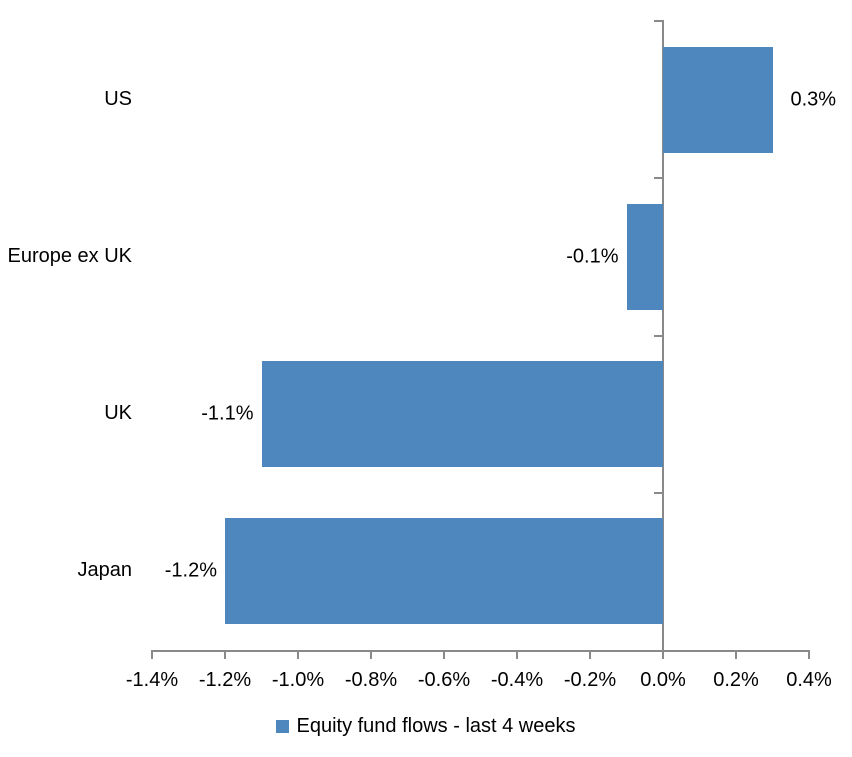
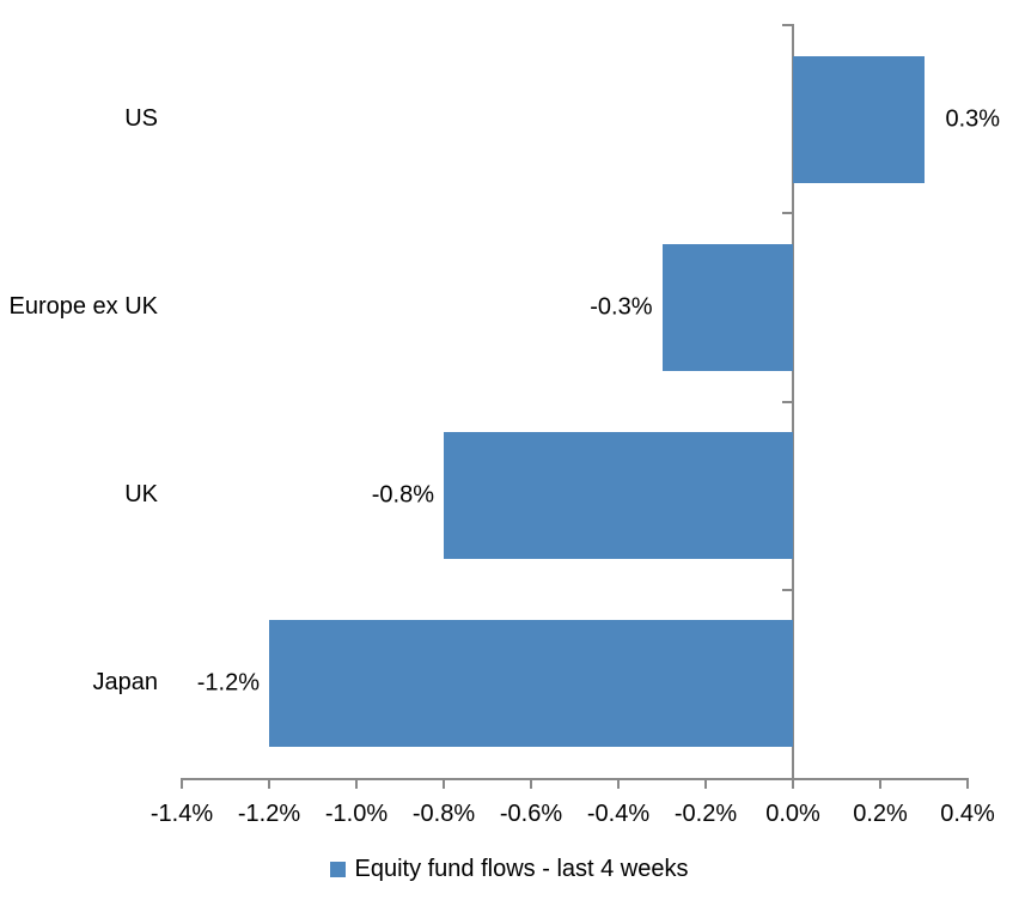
Europe ex UK: -0.1% -> -0.3%
UK: -1.1% -> -0.8%
